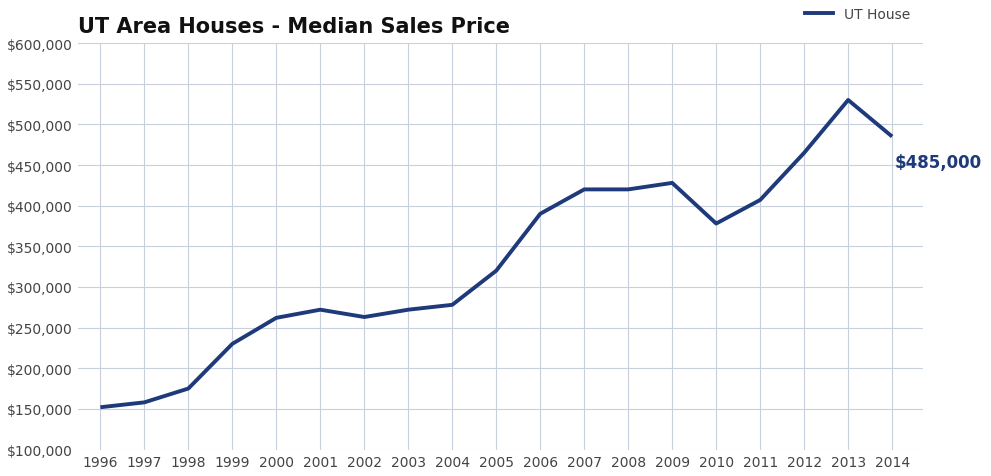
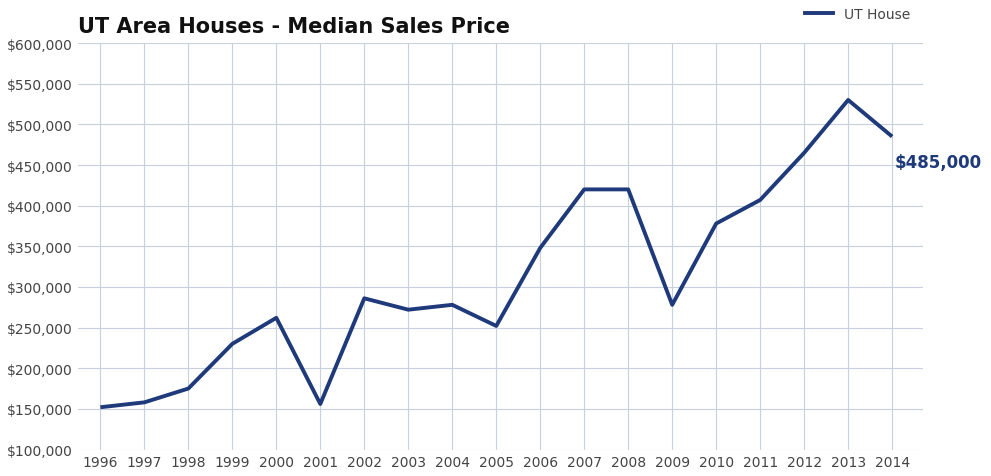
2001: $272,000 -> $156,000
2002: $263,000 -> $286,000
2005: $320,000 -> $252,000
2006: $390,000 -> $348,000
2009: $428,000 -> $278,000
